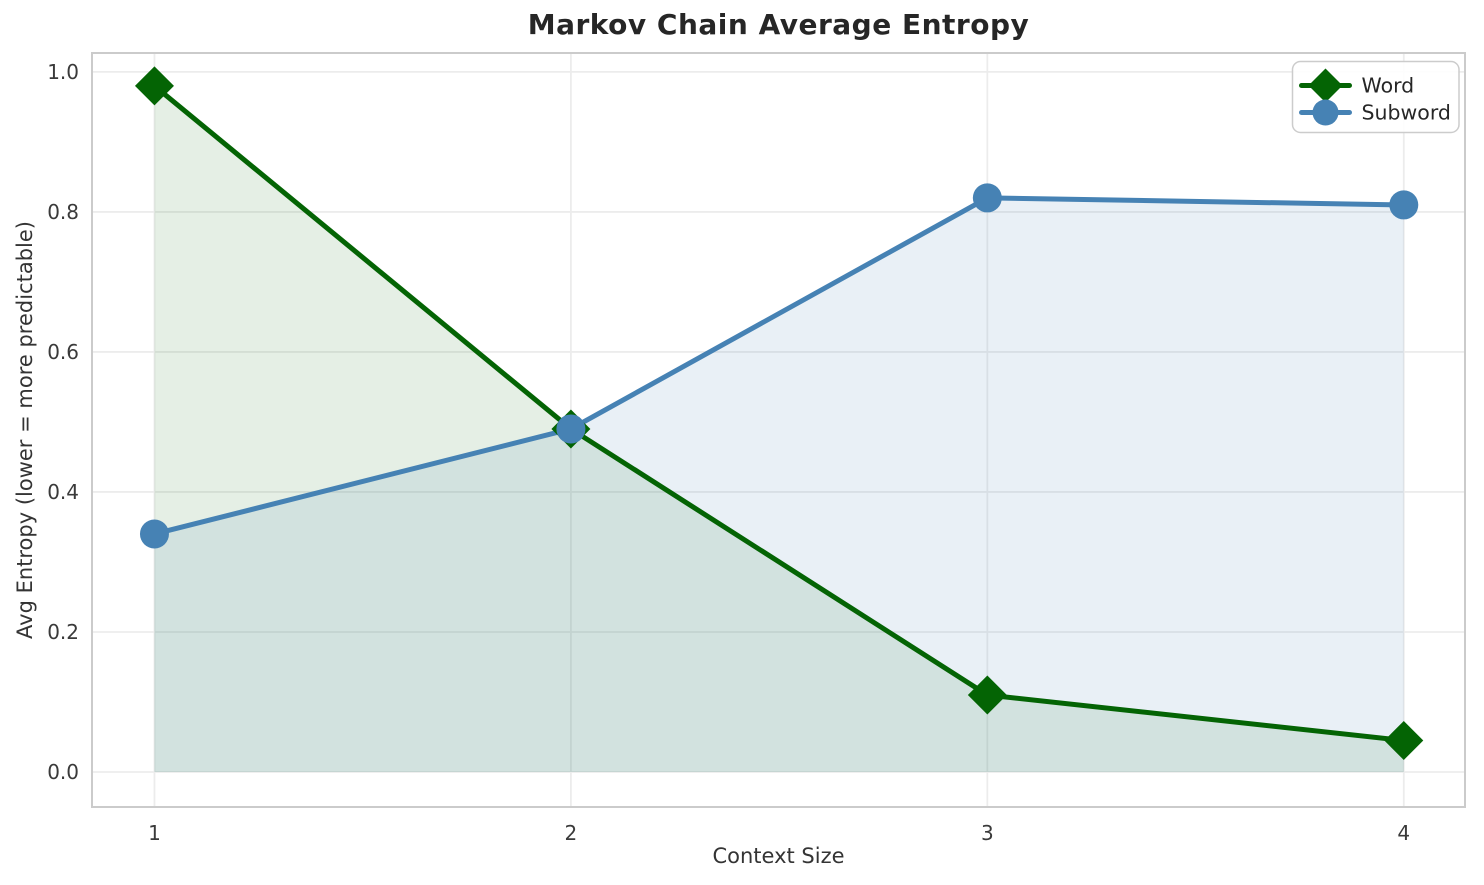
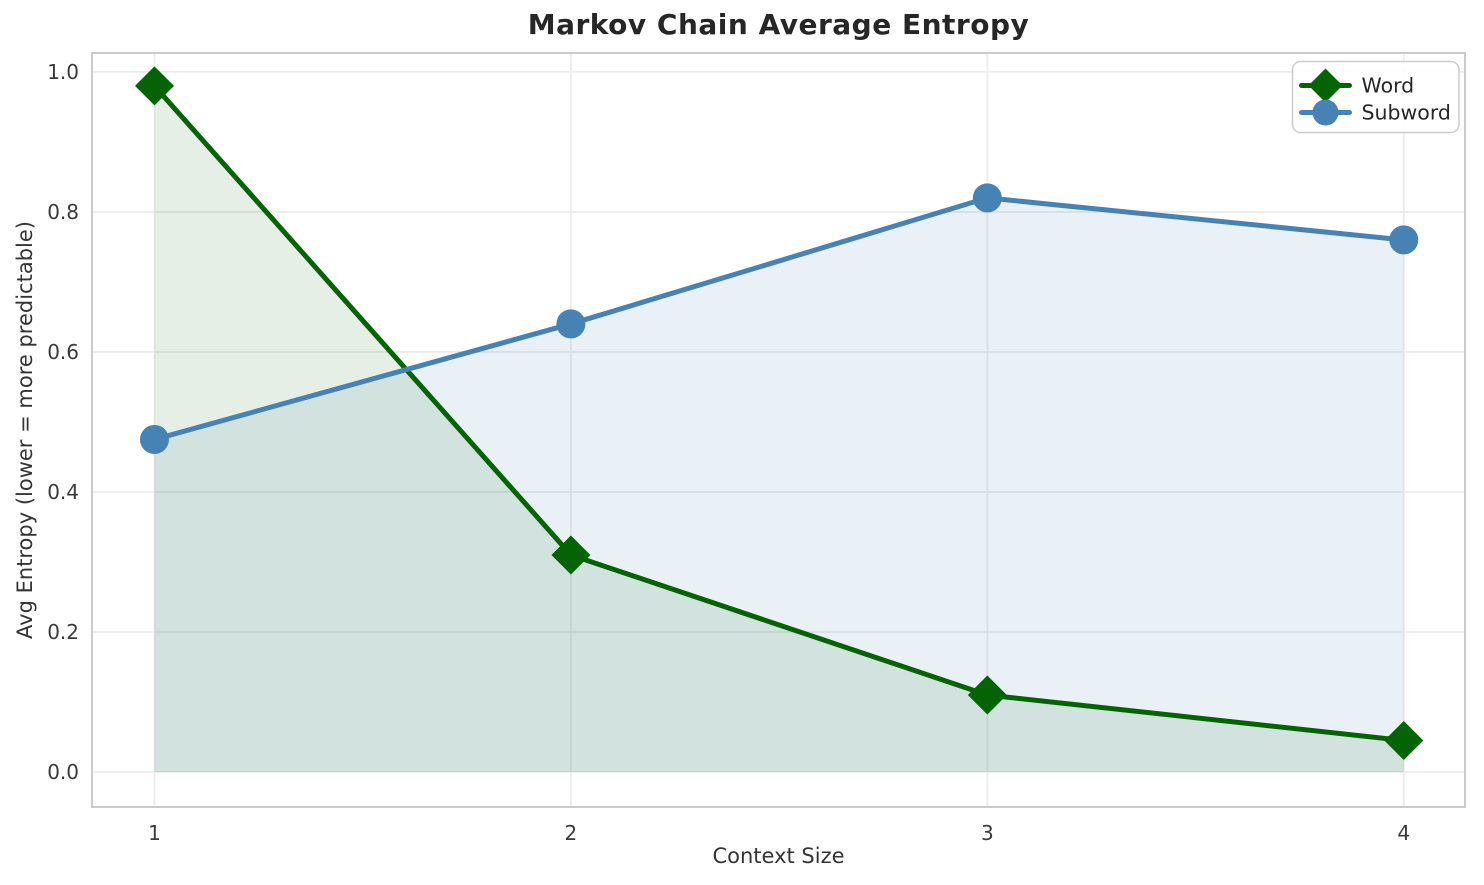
Subword/1: 0.34 -> 0.47
Word/2: 0.49 -> 0.31
Subword/2: 0.49 -> 0.64
Subword/4: 0.81 -> 0.76
